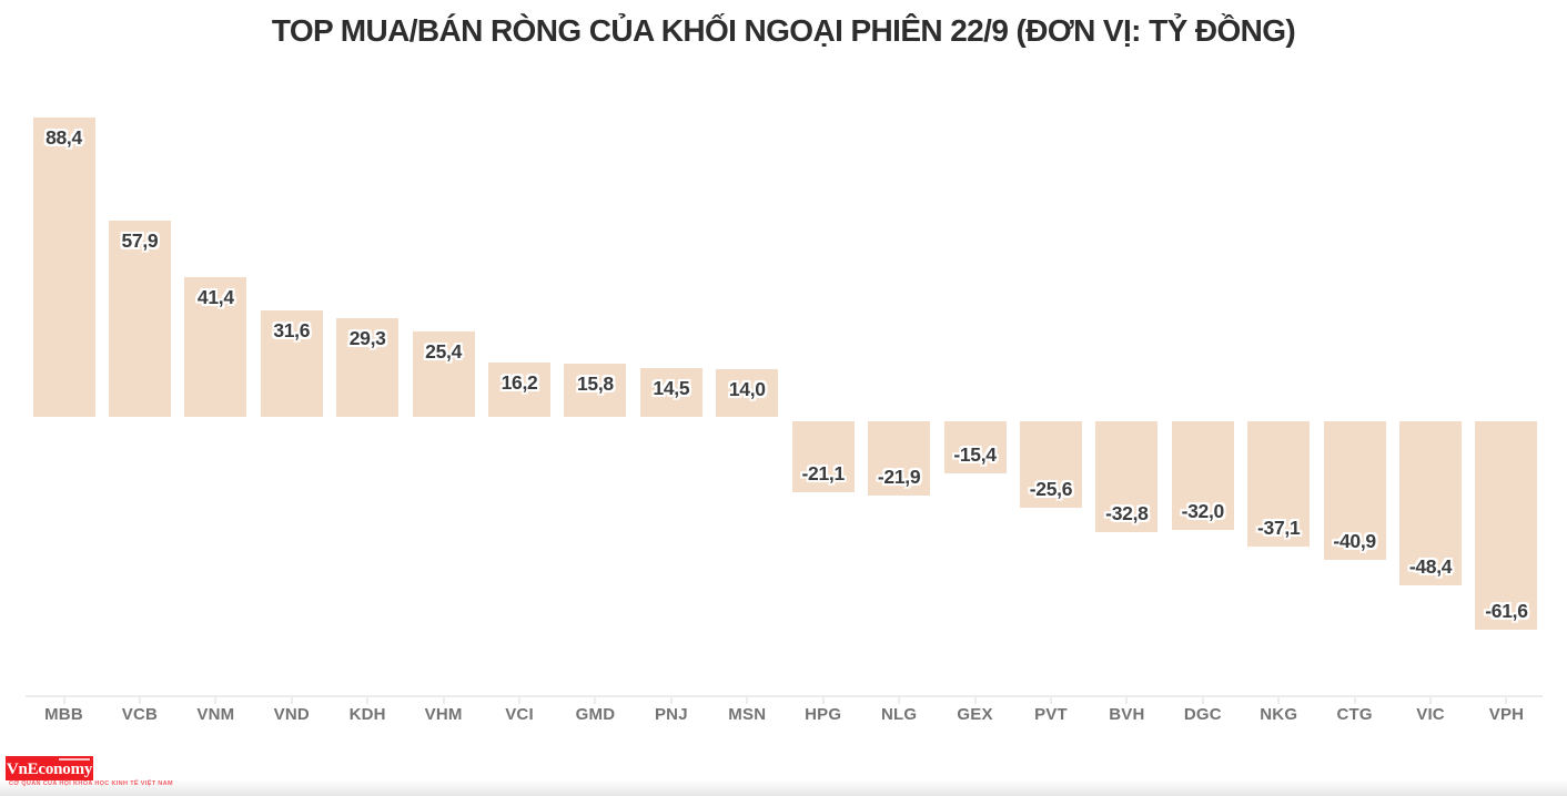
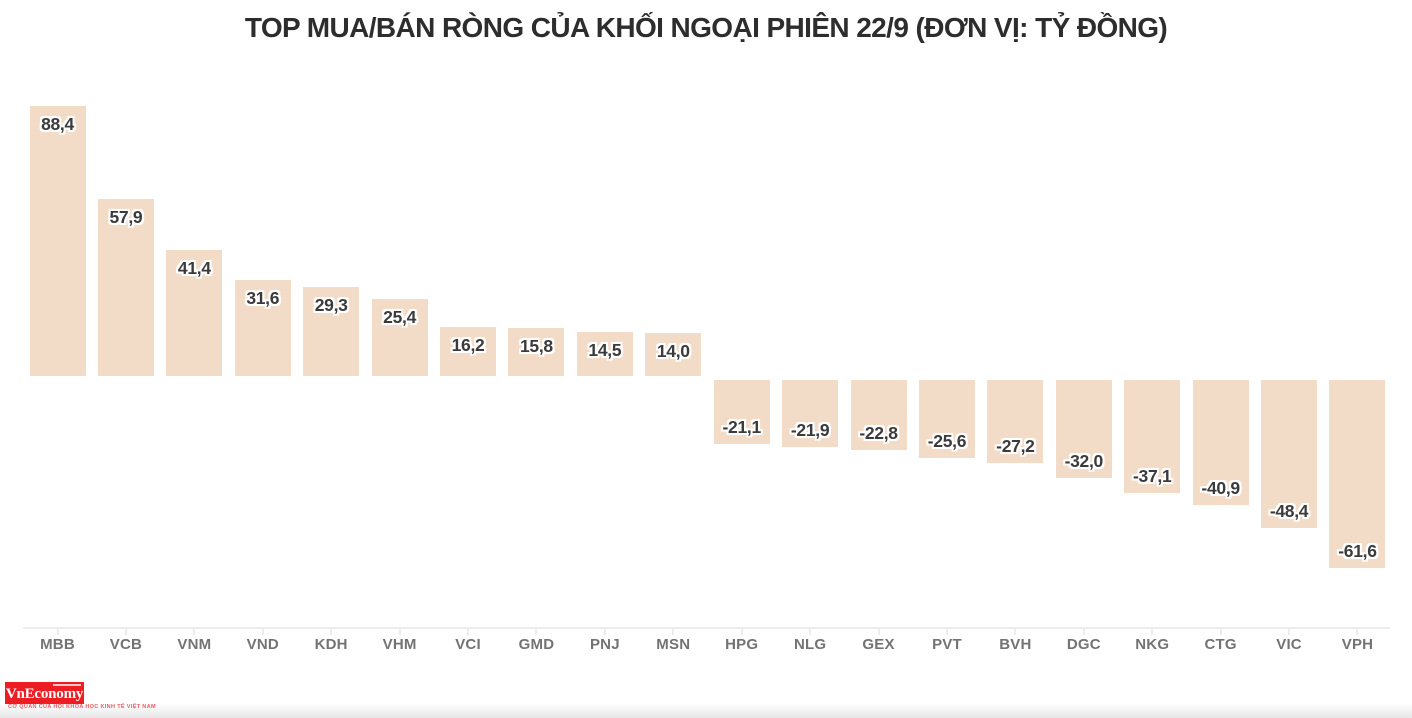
GEX: -15,4 -> -22,8
BVH: -32,8 -> -27,2
